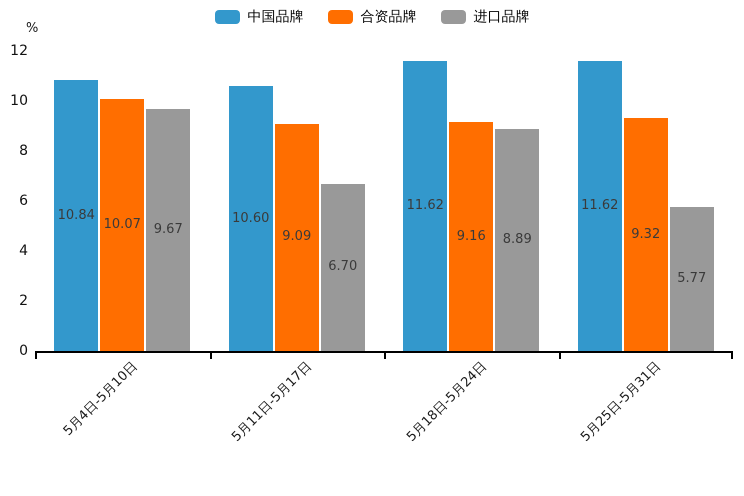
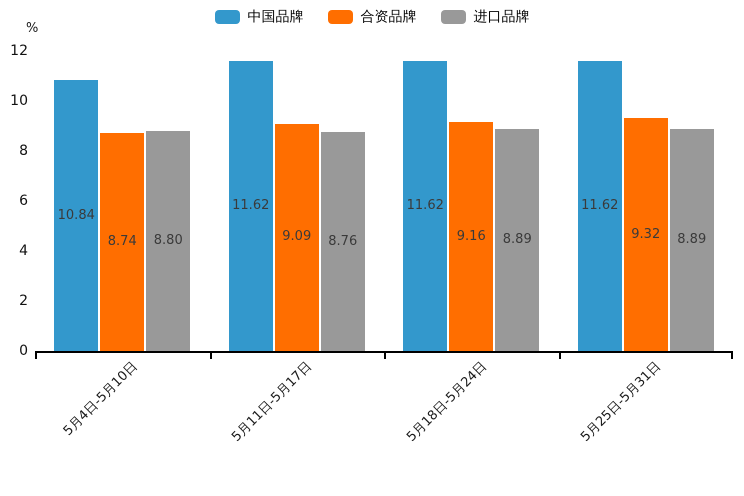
合资品牌/5月4日-5月10日: 10.07 -> 8.74
进口品牌/5月4日-5月10日: 9.67 -> 8.80
中国品牌/5月11日-5月17日: 10.60 -> 11.62
进口品牌/5月11日-5月17日: 6.70 -> 8.76
进口品牌/5月25日-5月31日: 5.77 -> 8.89
